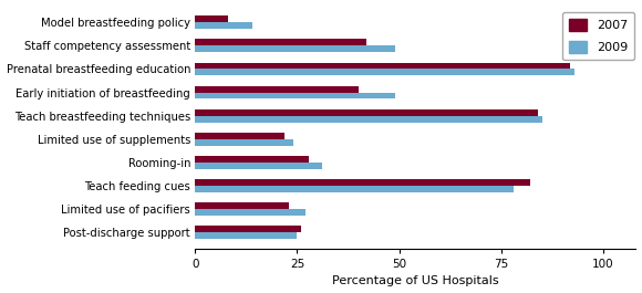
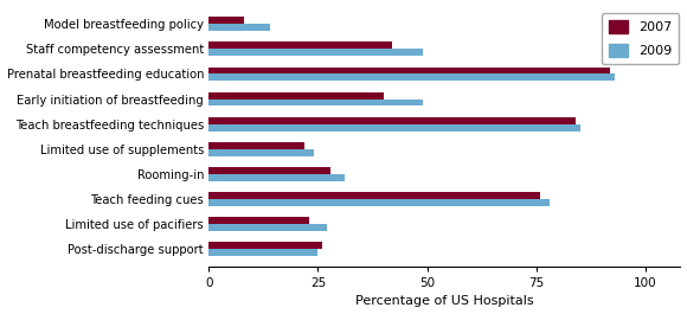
2007/Teach feeding cues: 82 -> 76
